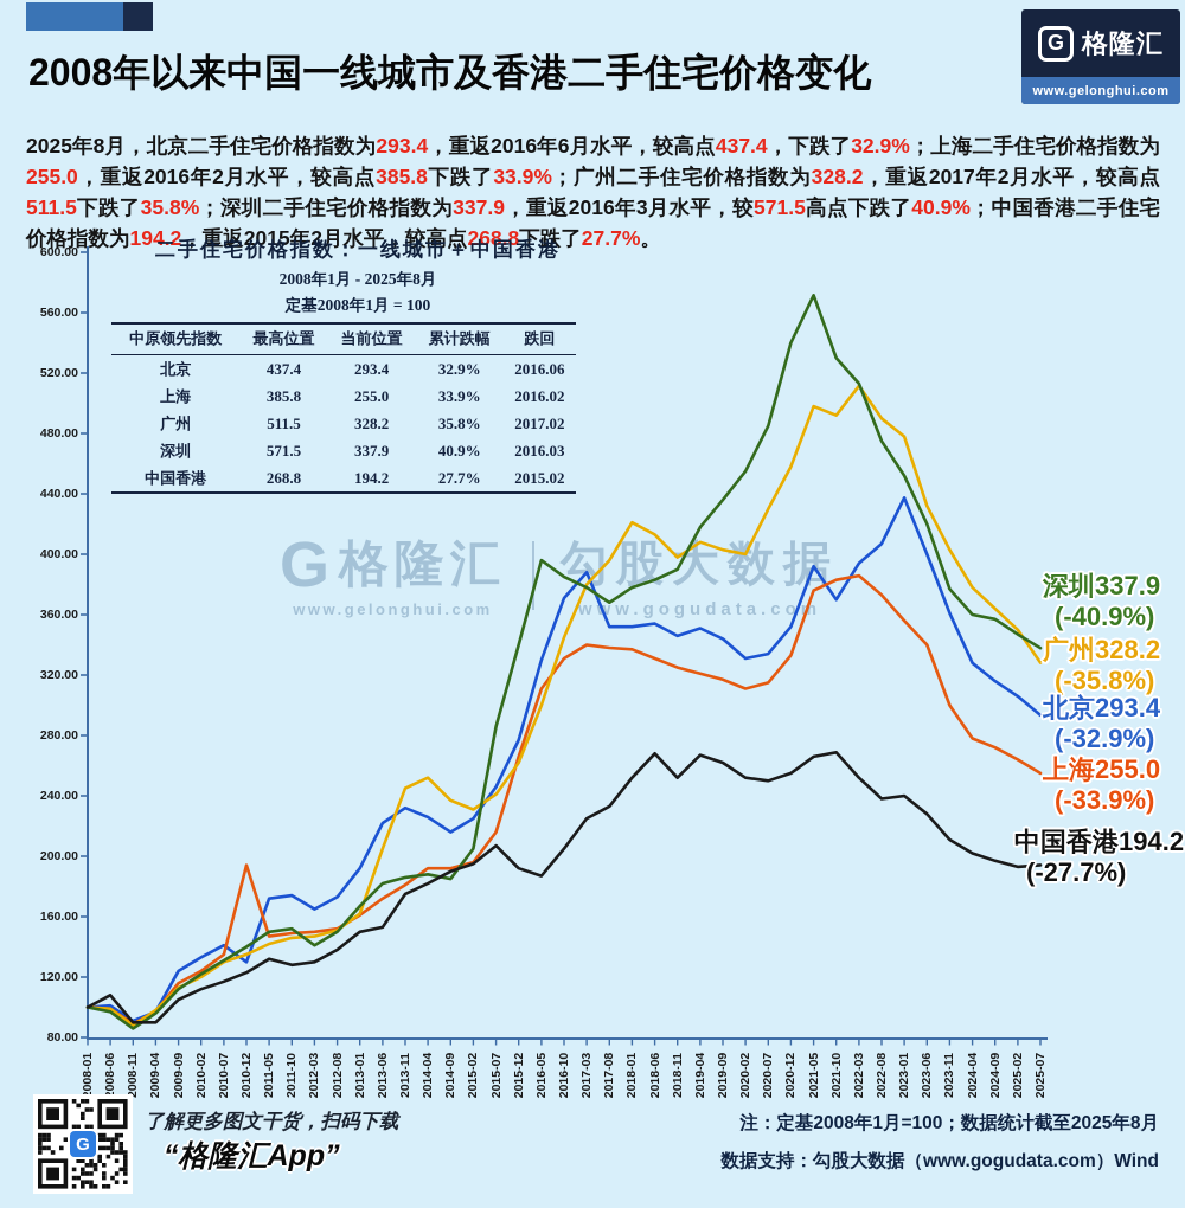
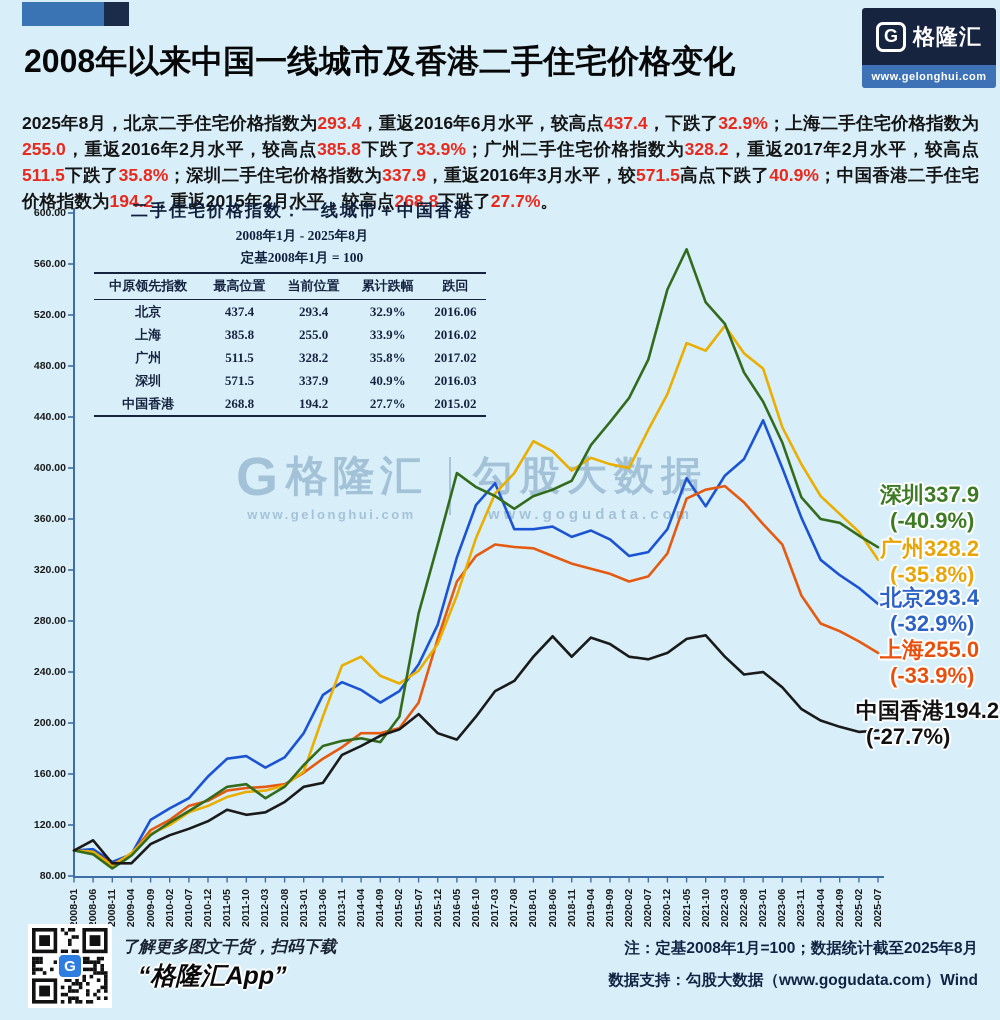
北京/2010-12: 130 -> 158
上海/2010-12: 194 -> 139
